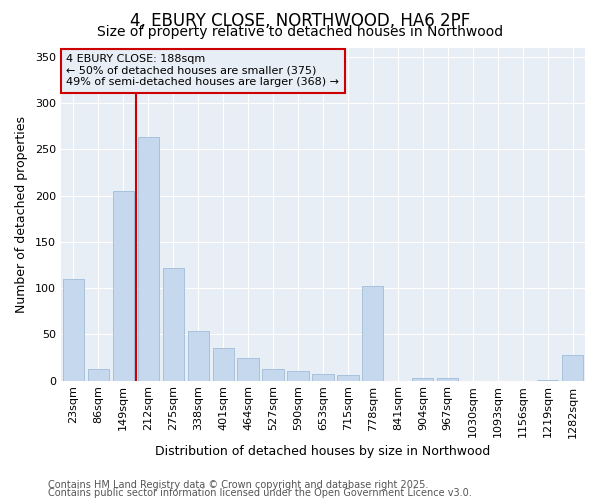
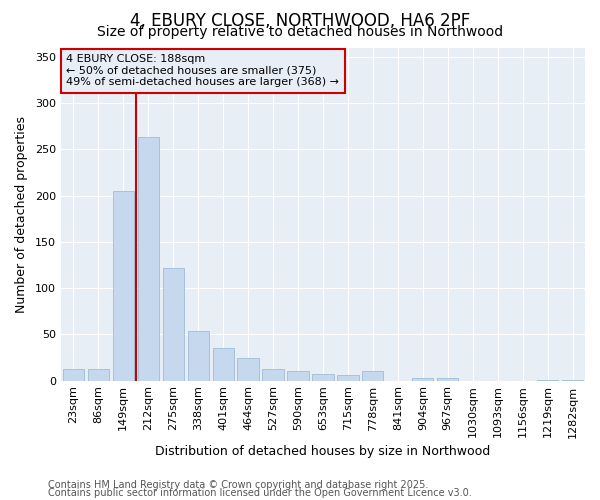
23sqm: 110 -> 12
778sqm: 102 -> 10
1282sqm: 28 -> 1
